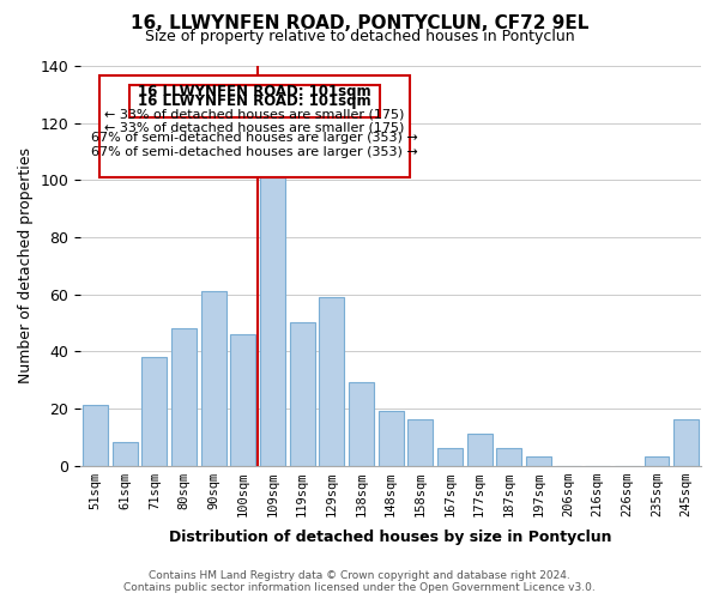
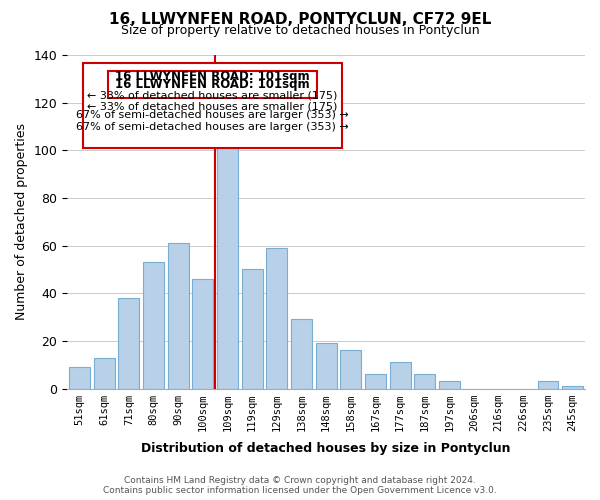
51sqm: 21 -> 9
61sqm: 8 -> 13
80sqm: 48 -> 53
245sqm: 16 -> 1
